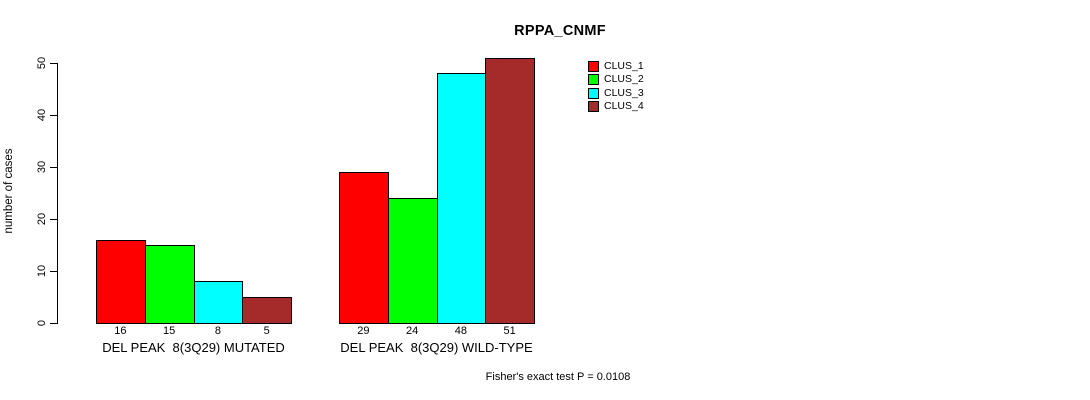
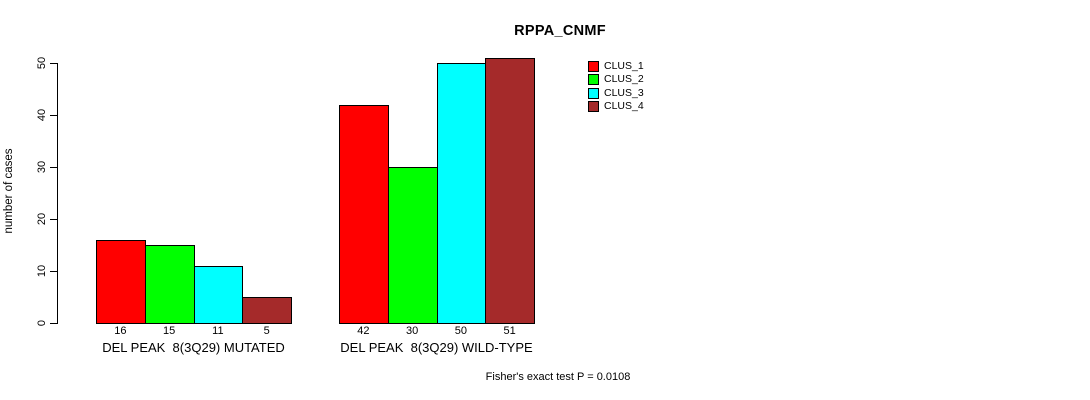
CLUS_3/DEL PEAK 8(3Q29) MUTATED: 8 -> 11
CLUS_1/DEL PEAK 8(3Q29) WILD-TYPE: 29 -> 42
CLUS_2/DEL PEAK 8(3Q29) WILD-TYPE: 24 -> 30
CLUS_3/DEL PEAK 8(3Q29) WILD-TYPE: 48 -> 50
